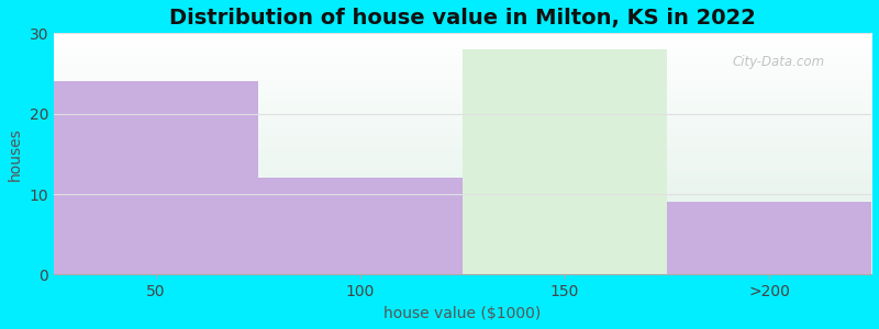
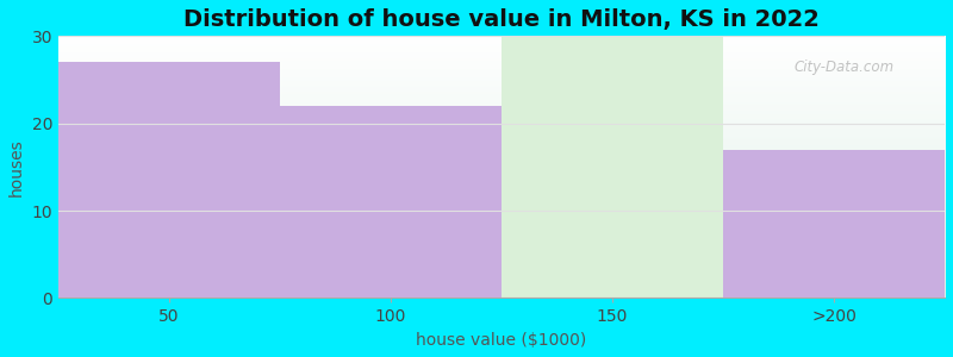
50: 24 -> 27
100: 12 -> 22
150: 28 -> 30
>200: 9 -> 17
